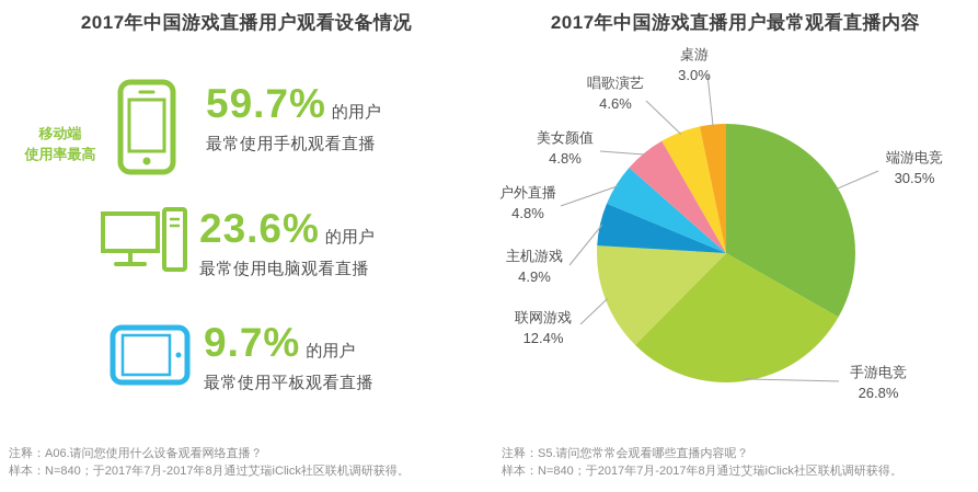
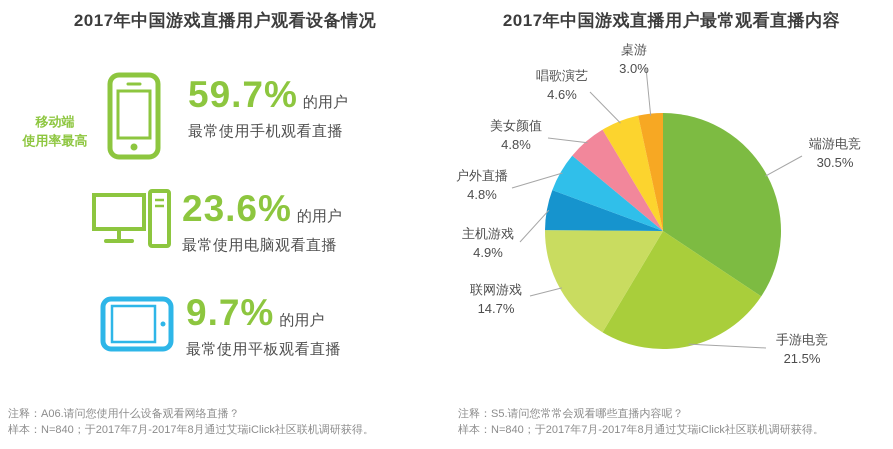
2017年中国游戏直播用户最常观看直播内容/手游电竞: 26.8% -> 21.5%
2017年中国游戏直播用户最常观看直播内容/联网游戏: 12.4% -> 14.7%
